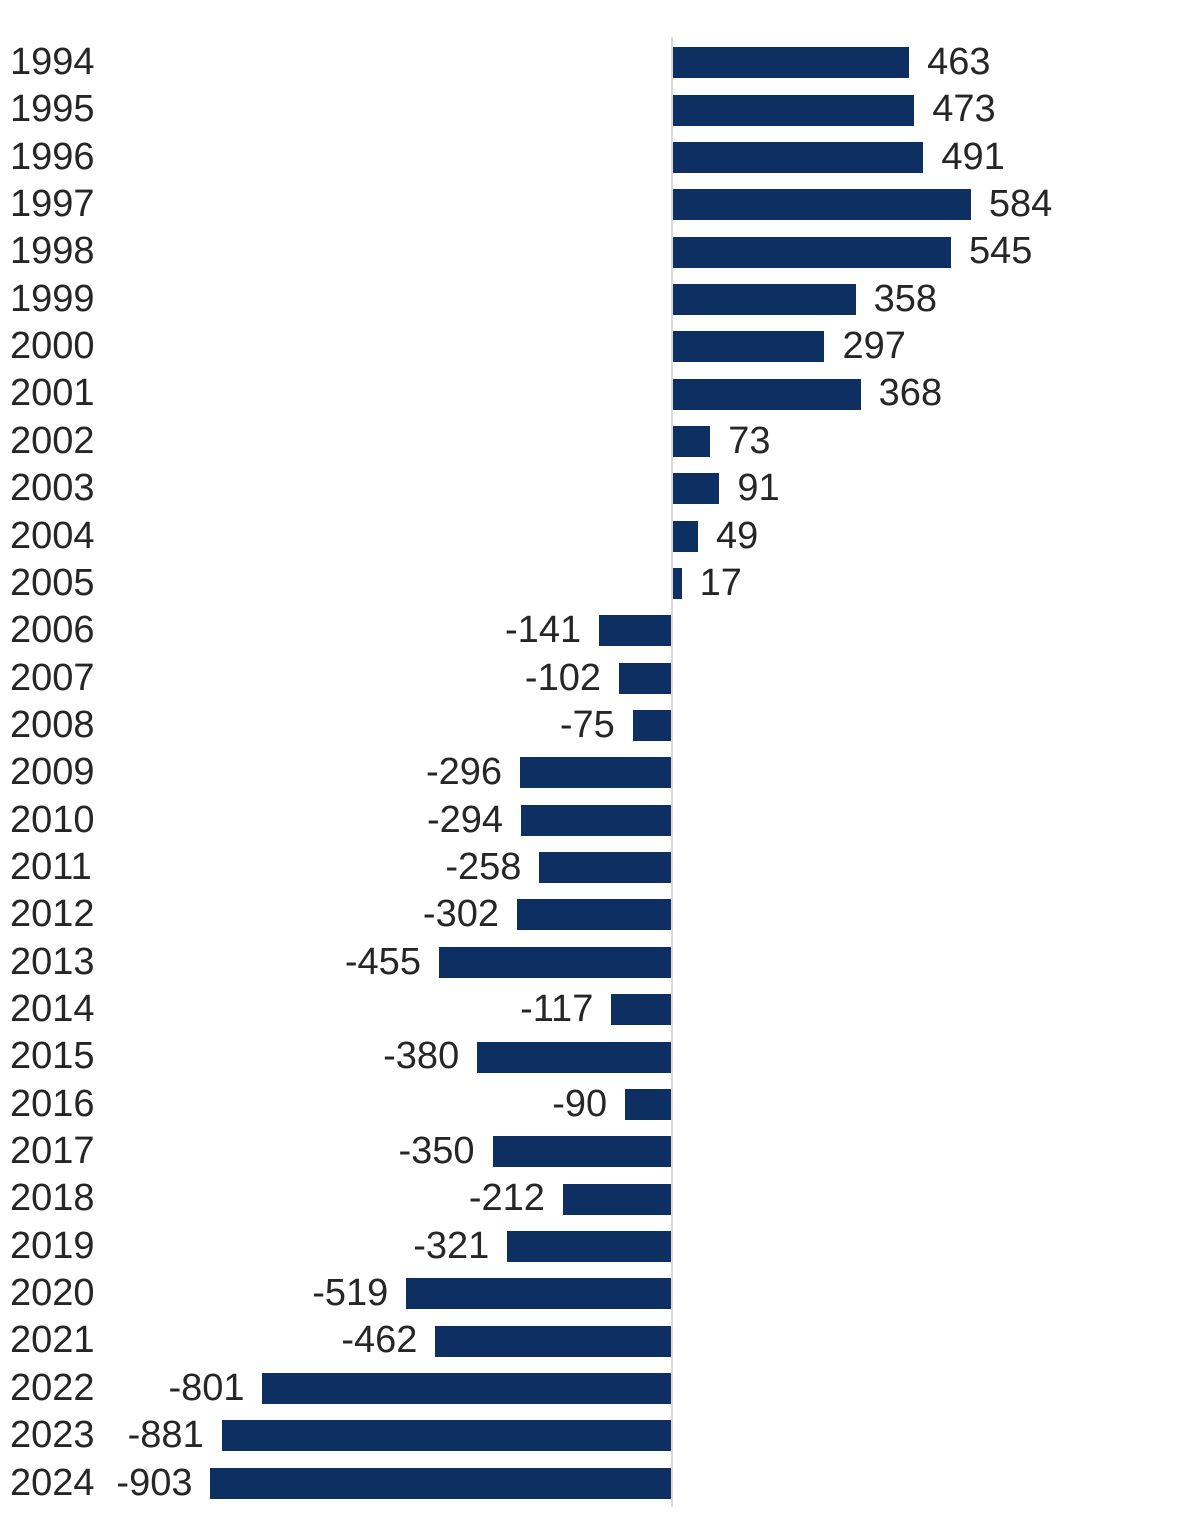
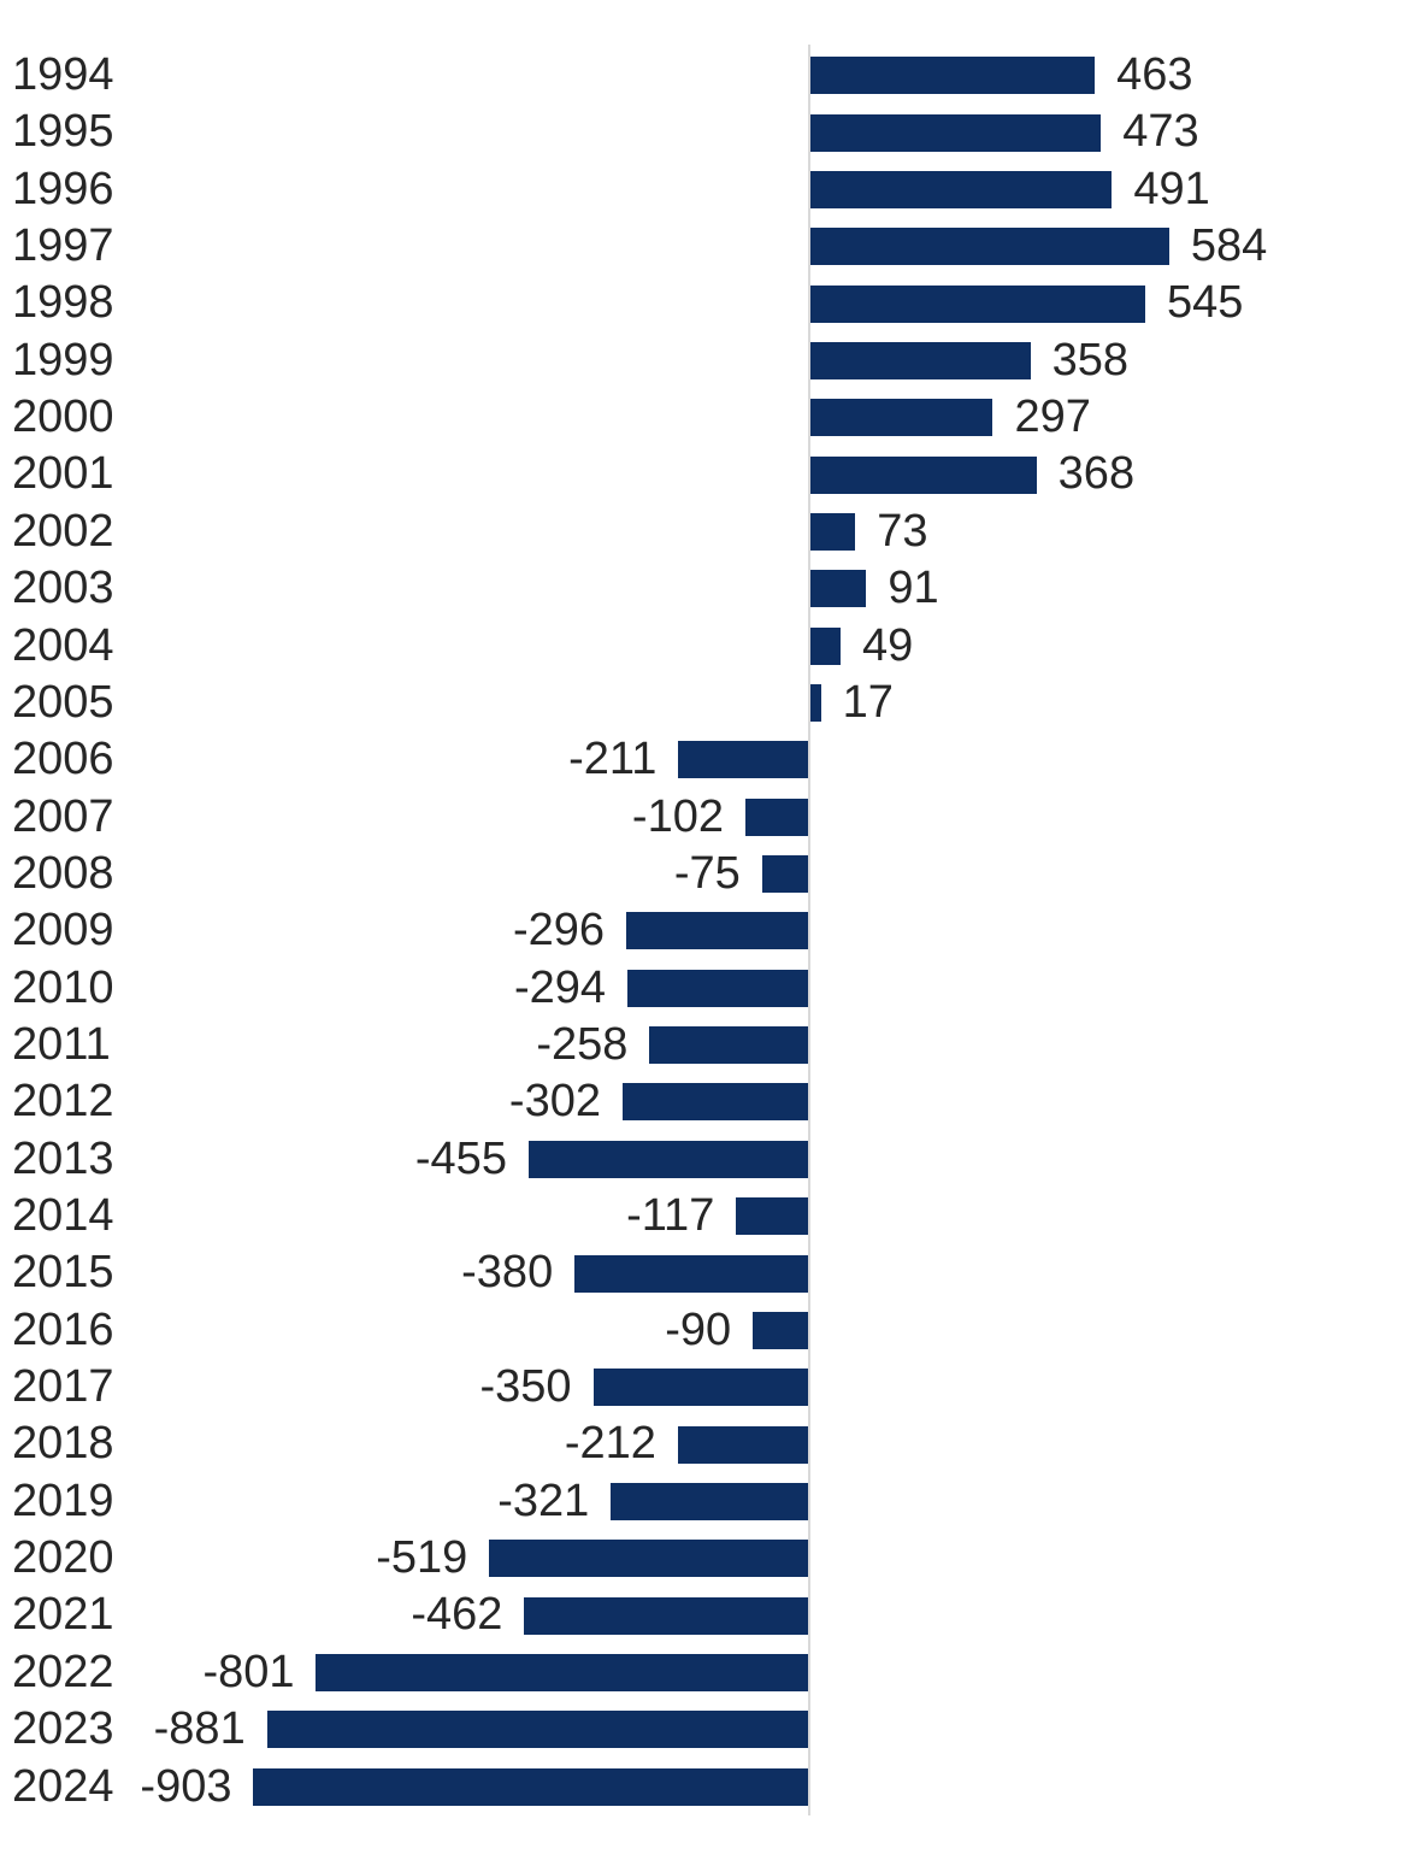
2006: -141 -> -211
